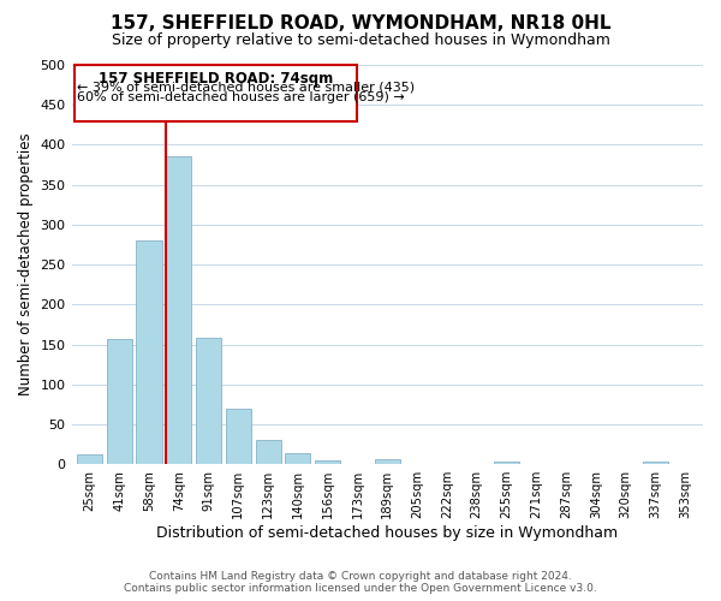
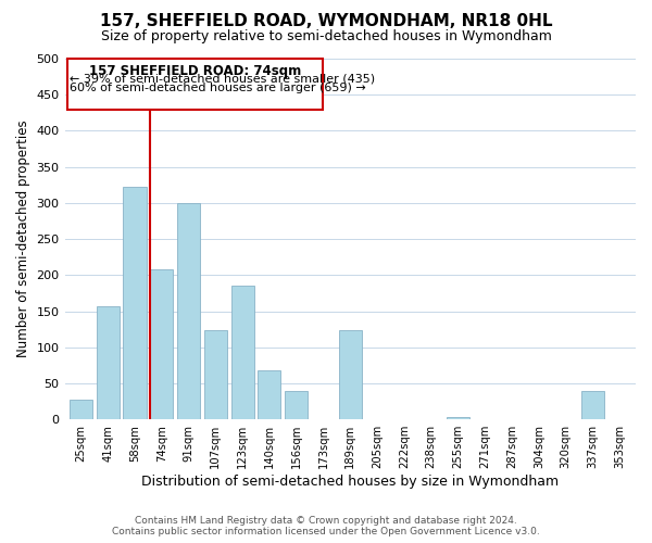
25sqm: 13 -> 28
58sqm: 280 -> 322
74sqm: 385 -> 208
91sqm: 158 -> 300
107sqm: 70 -> 124
123sqm: 30 -> 186
140sqm: 14 -> 68
156sqm: 5 -> 40
189sqm: 6 -> 124
337sqm: 4 -> 40
